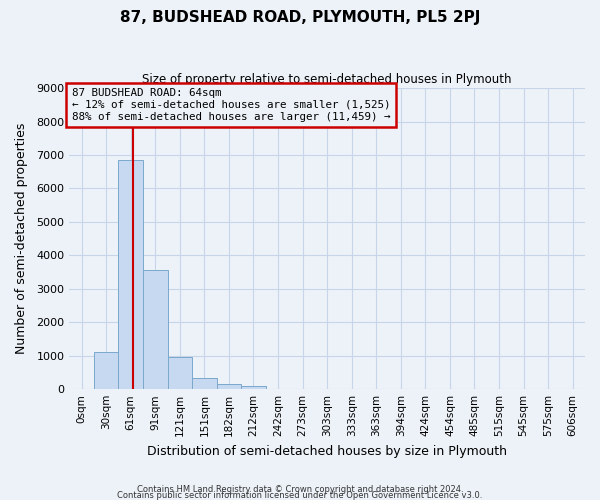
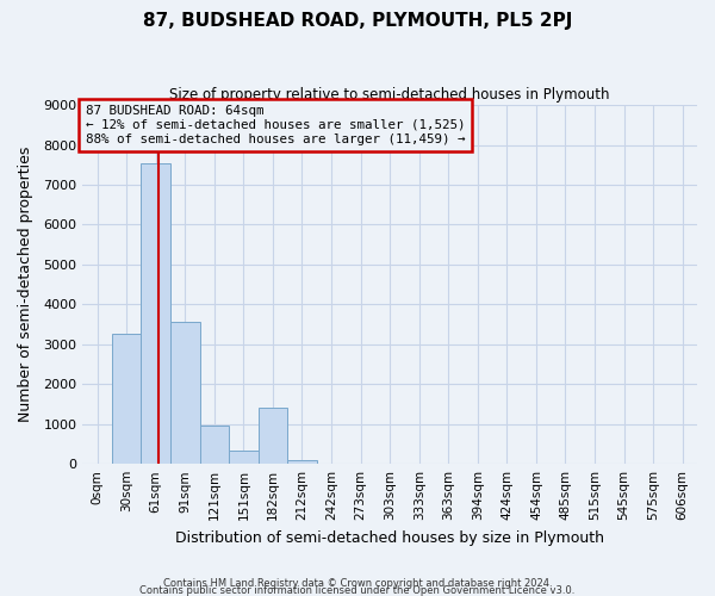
30sqm: 1100 -> 3250
61sqm: 6850 -> 7550
182sqm: 150 -> 1400
